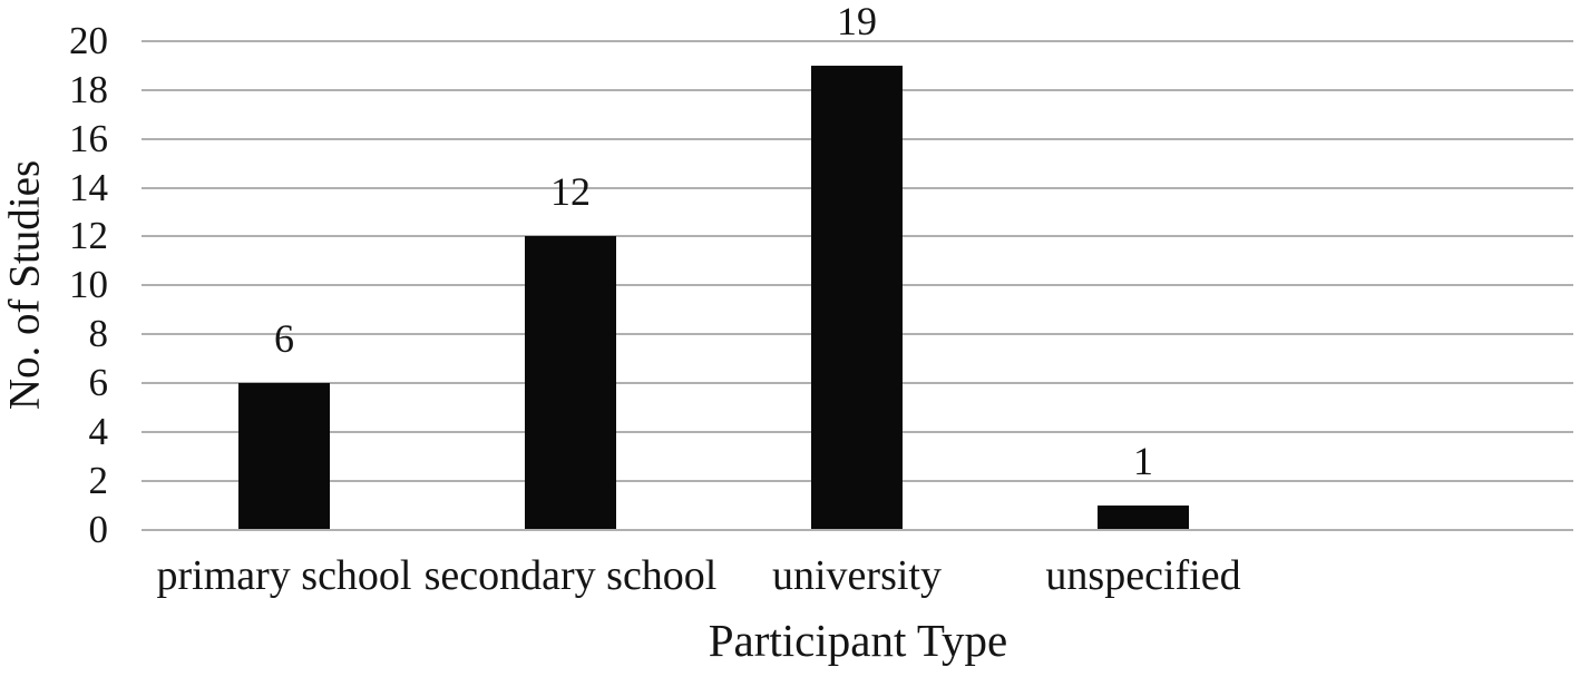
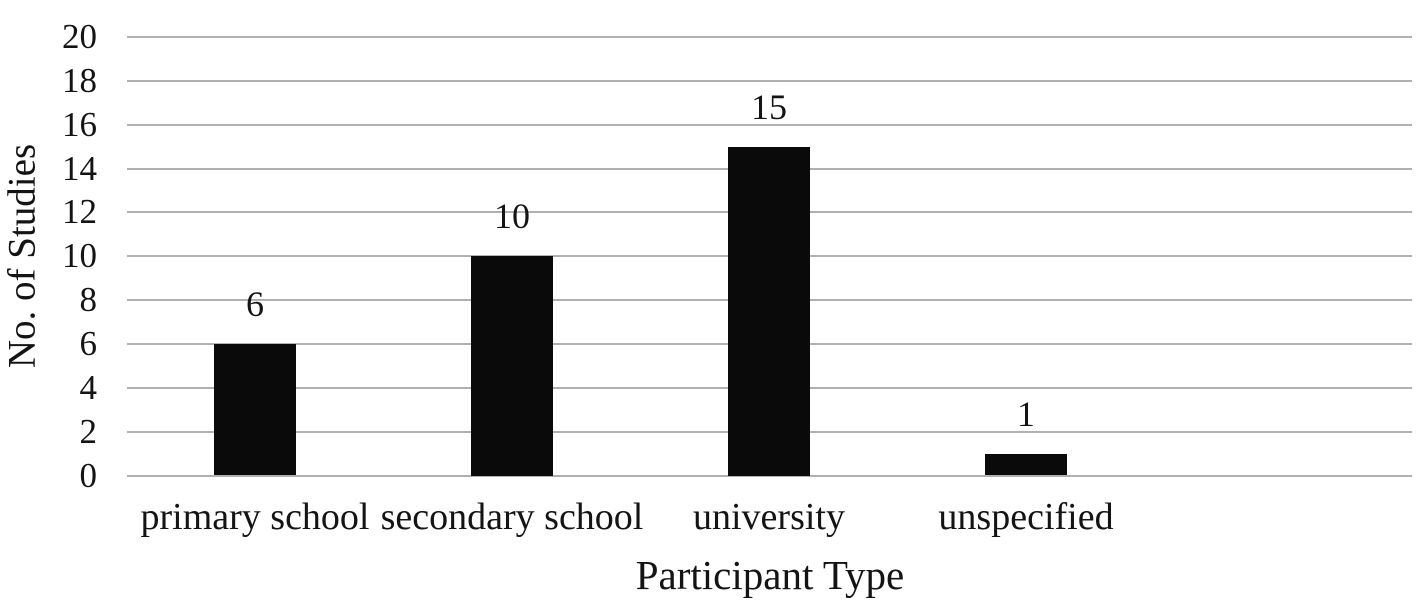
secondary school: 12 -> 10
university: 19 -> 15
